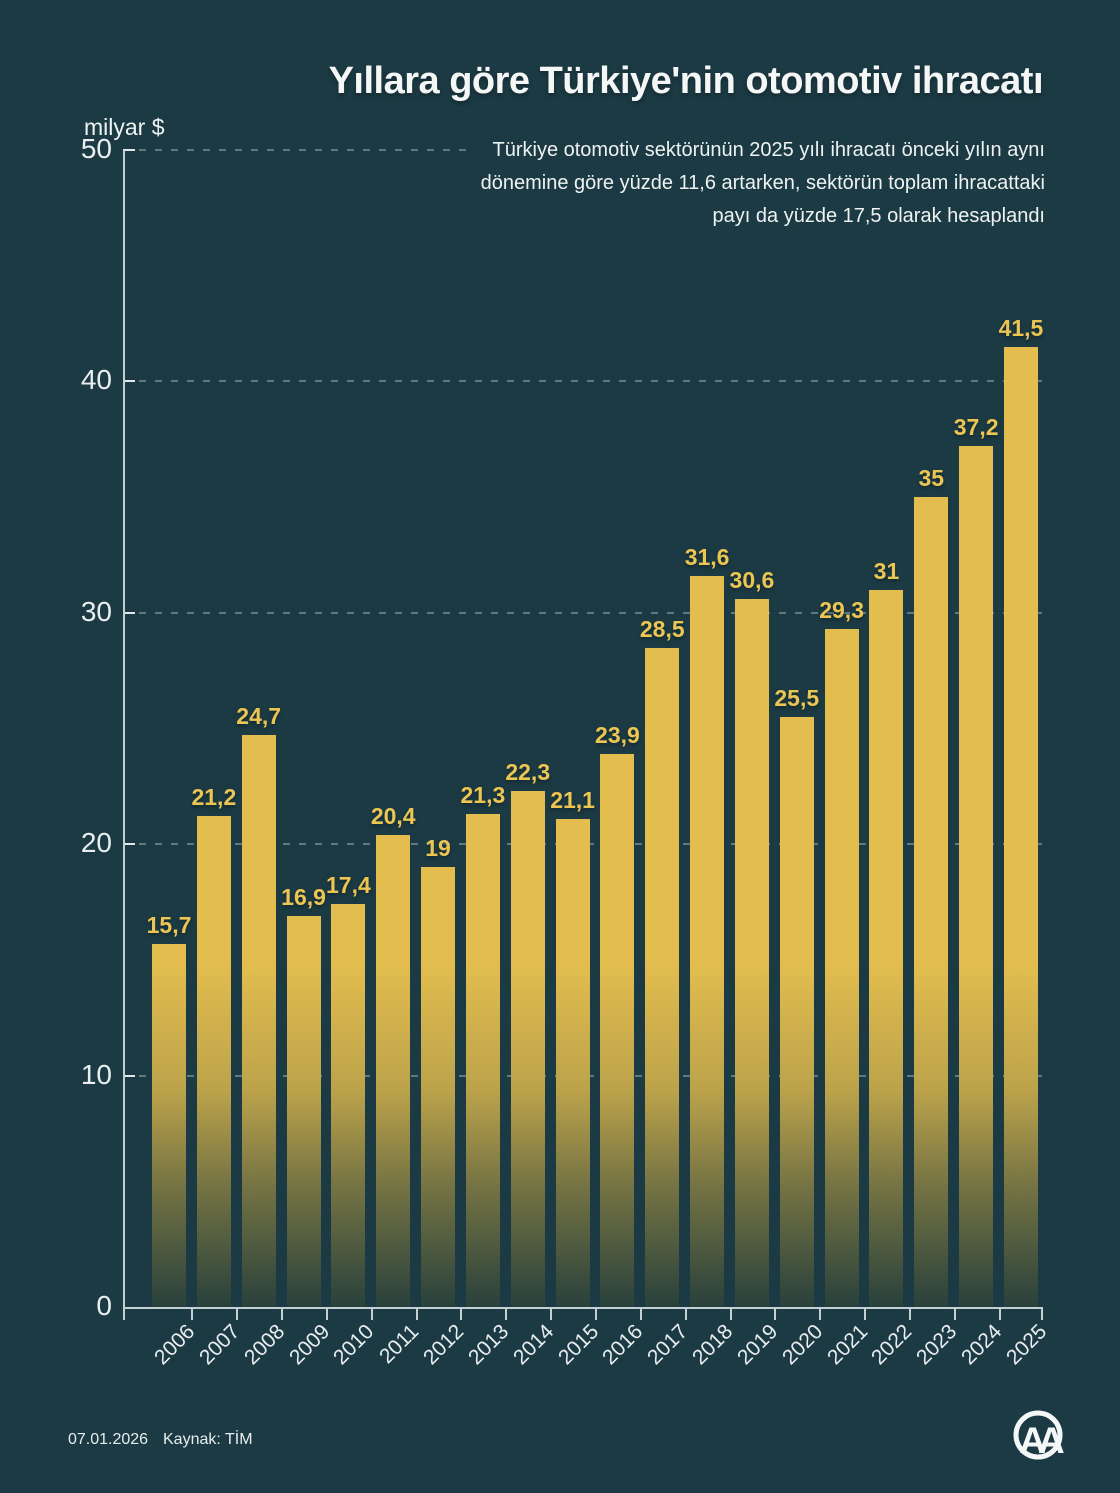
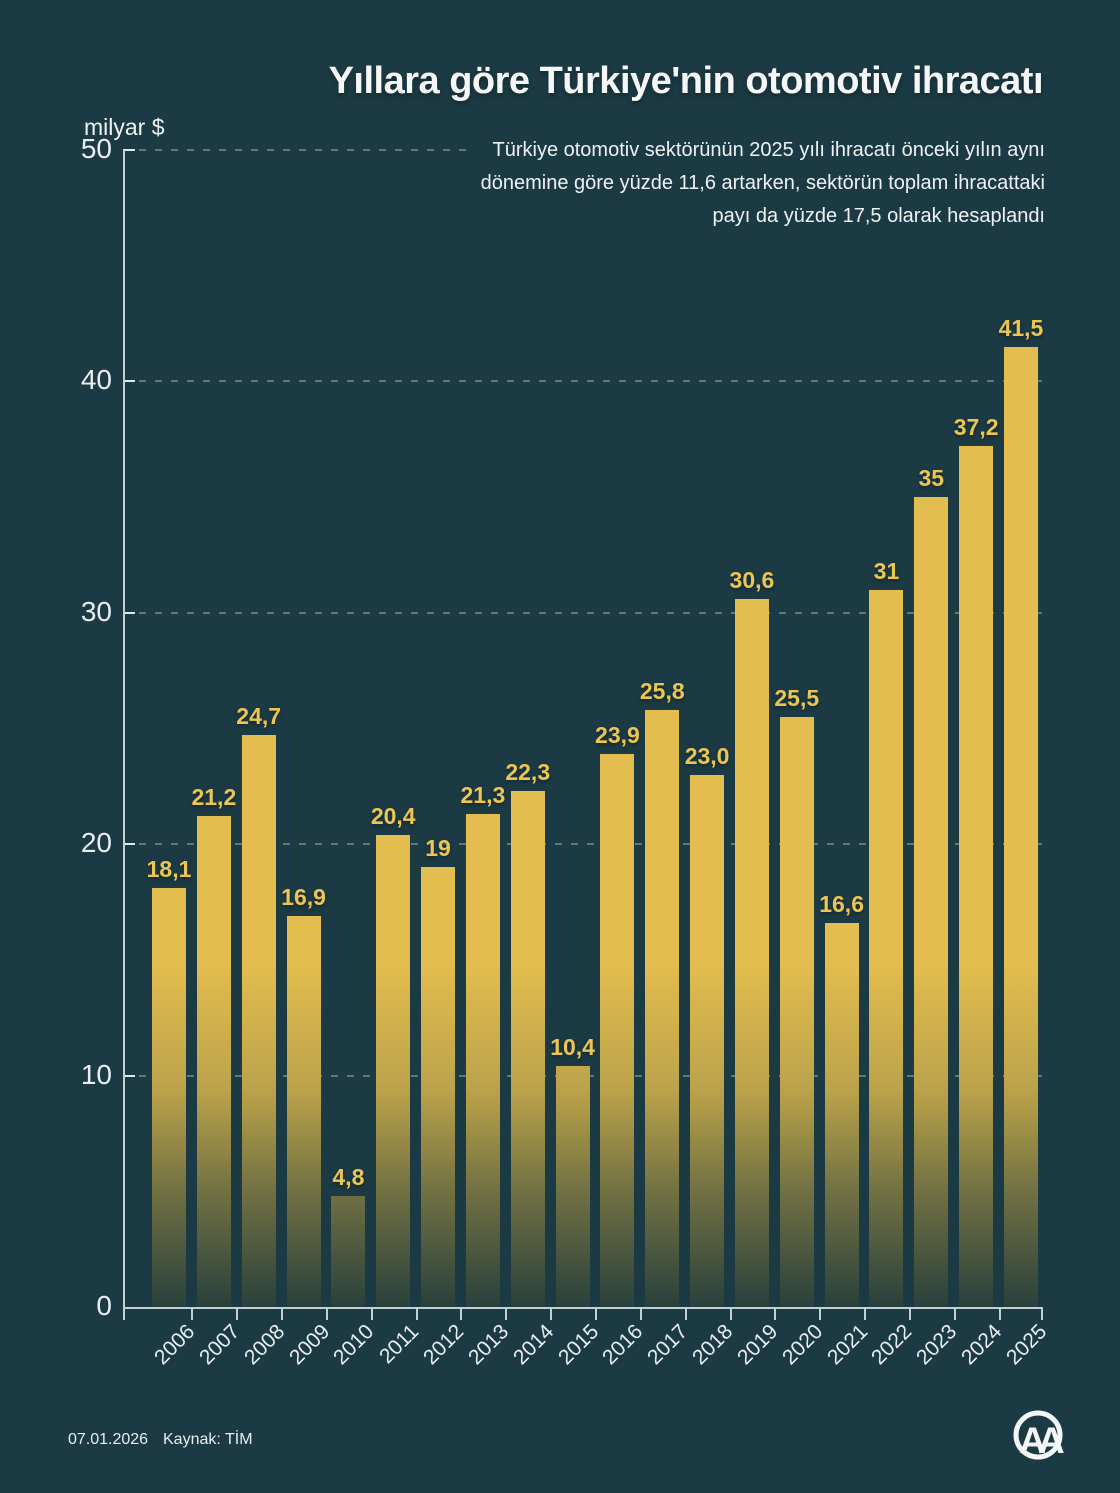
2006: 15,7 -> 18,1
2010: 17,4 -> 4,8
2015: 21,1 -> 10,4
2017: 28,5 -> 25,8
2018: 31,6 -> 23,0
2021: 29,3 -> 16,6
